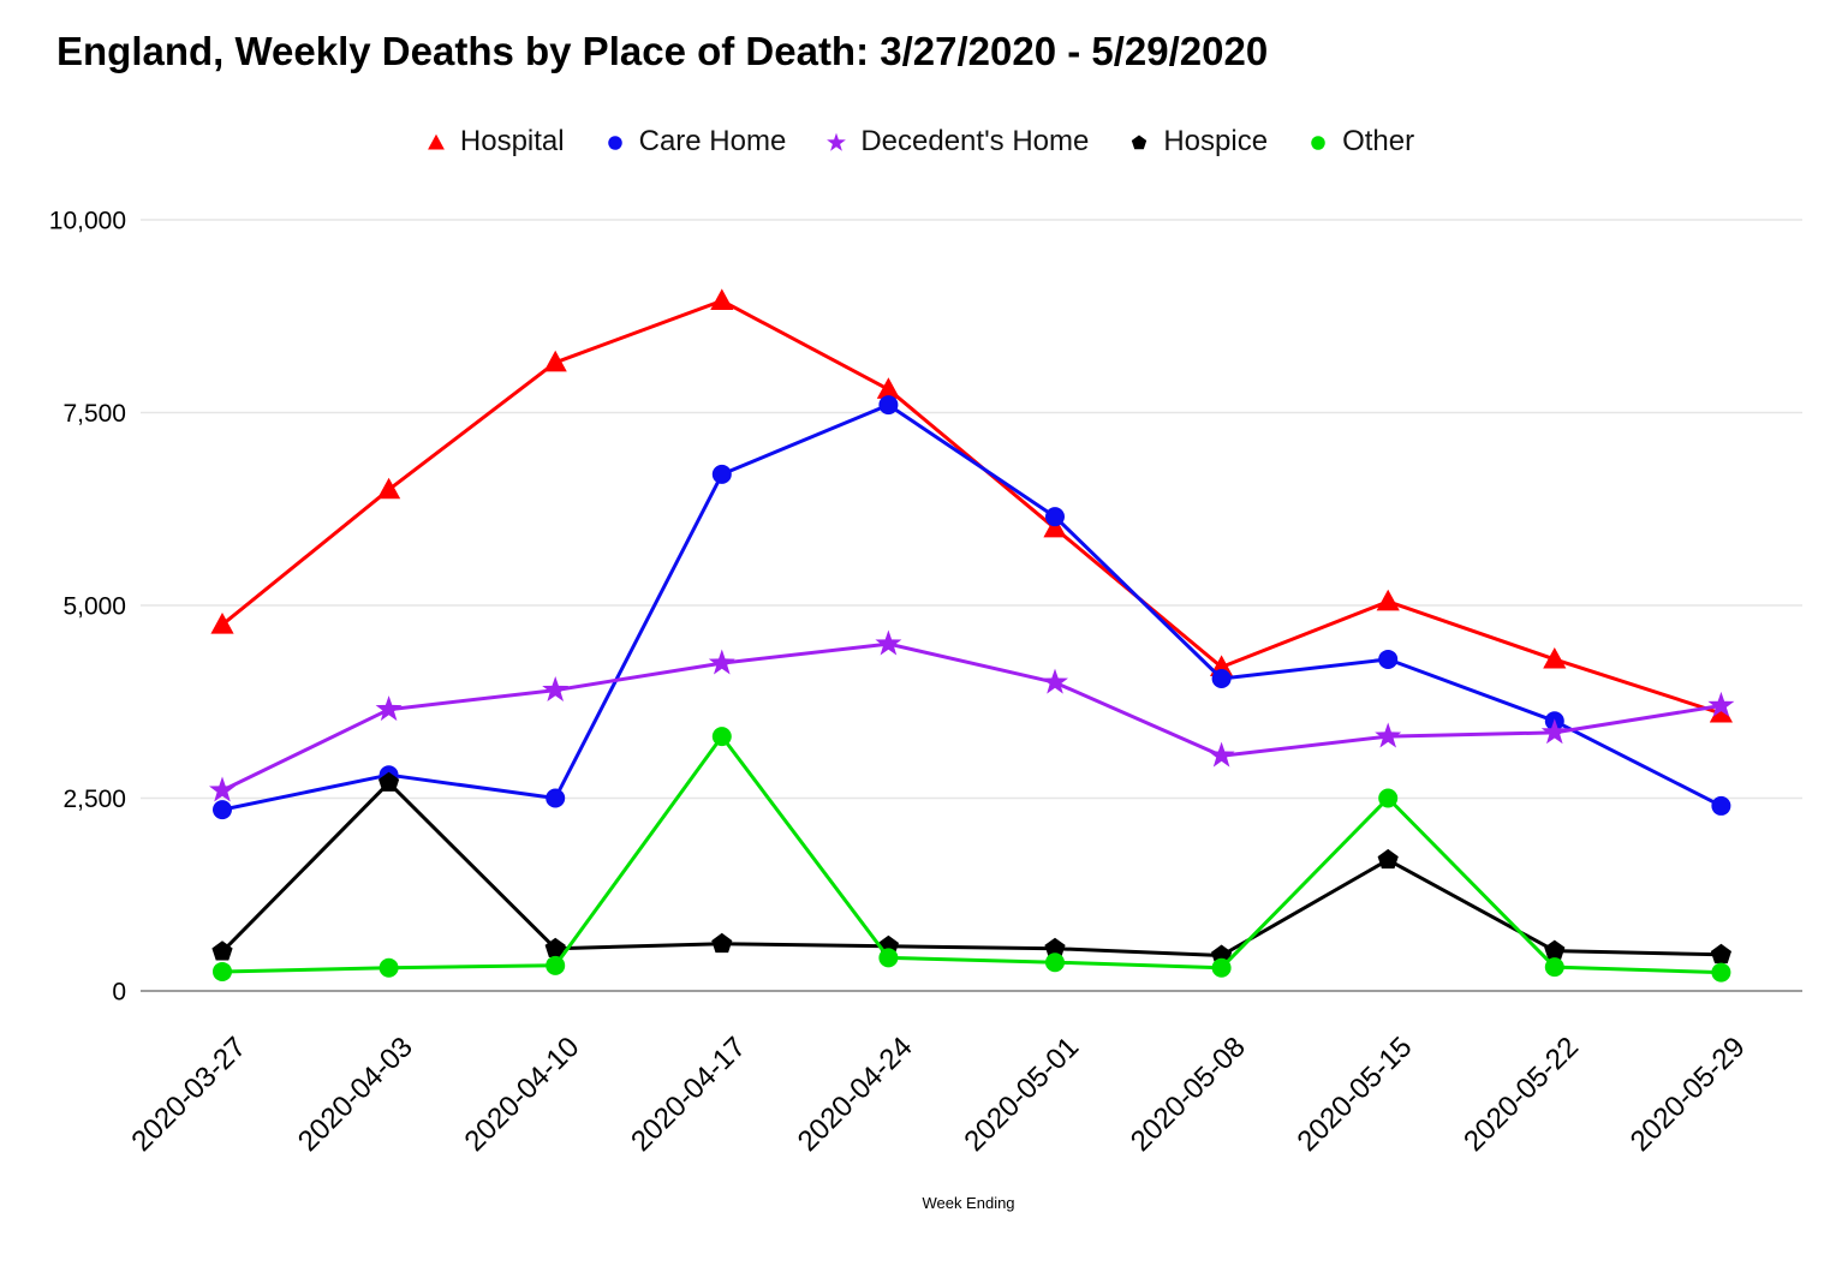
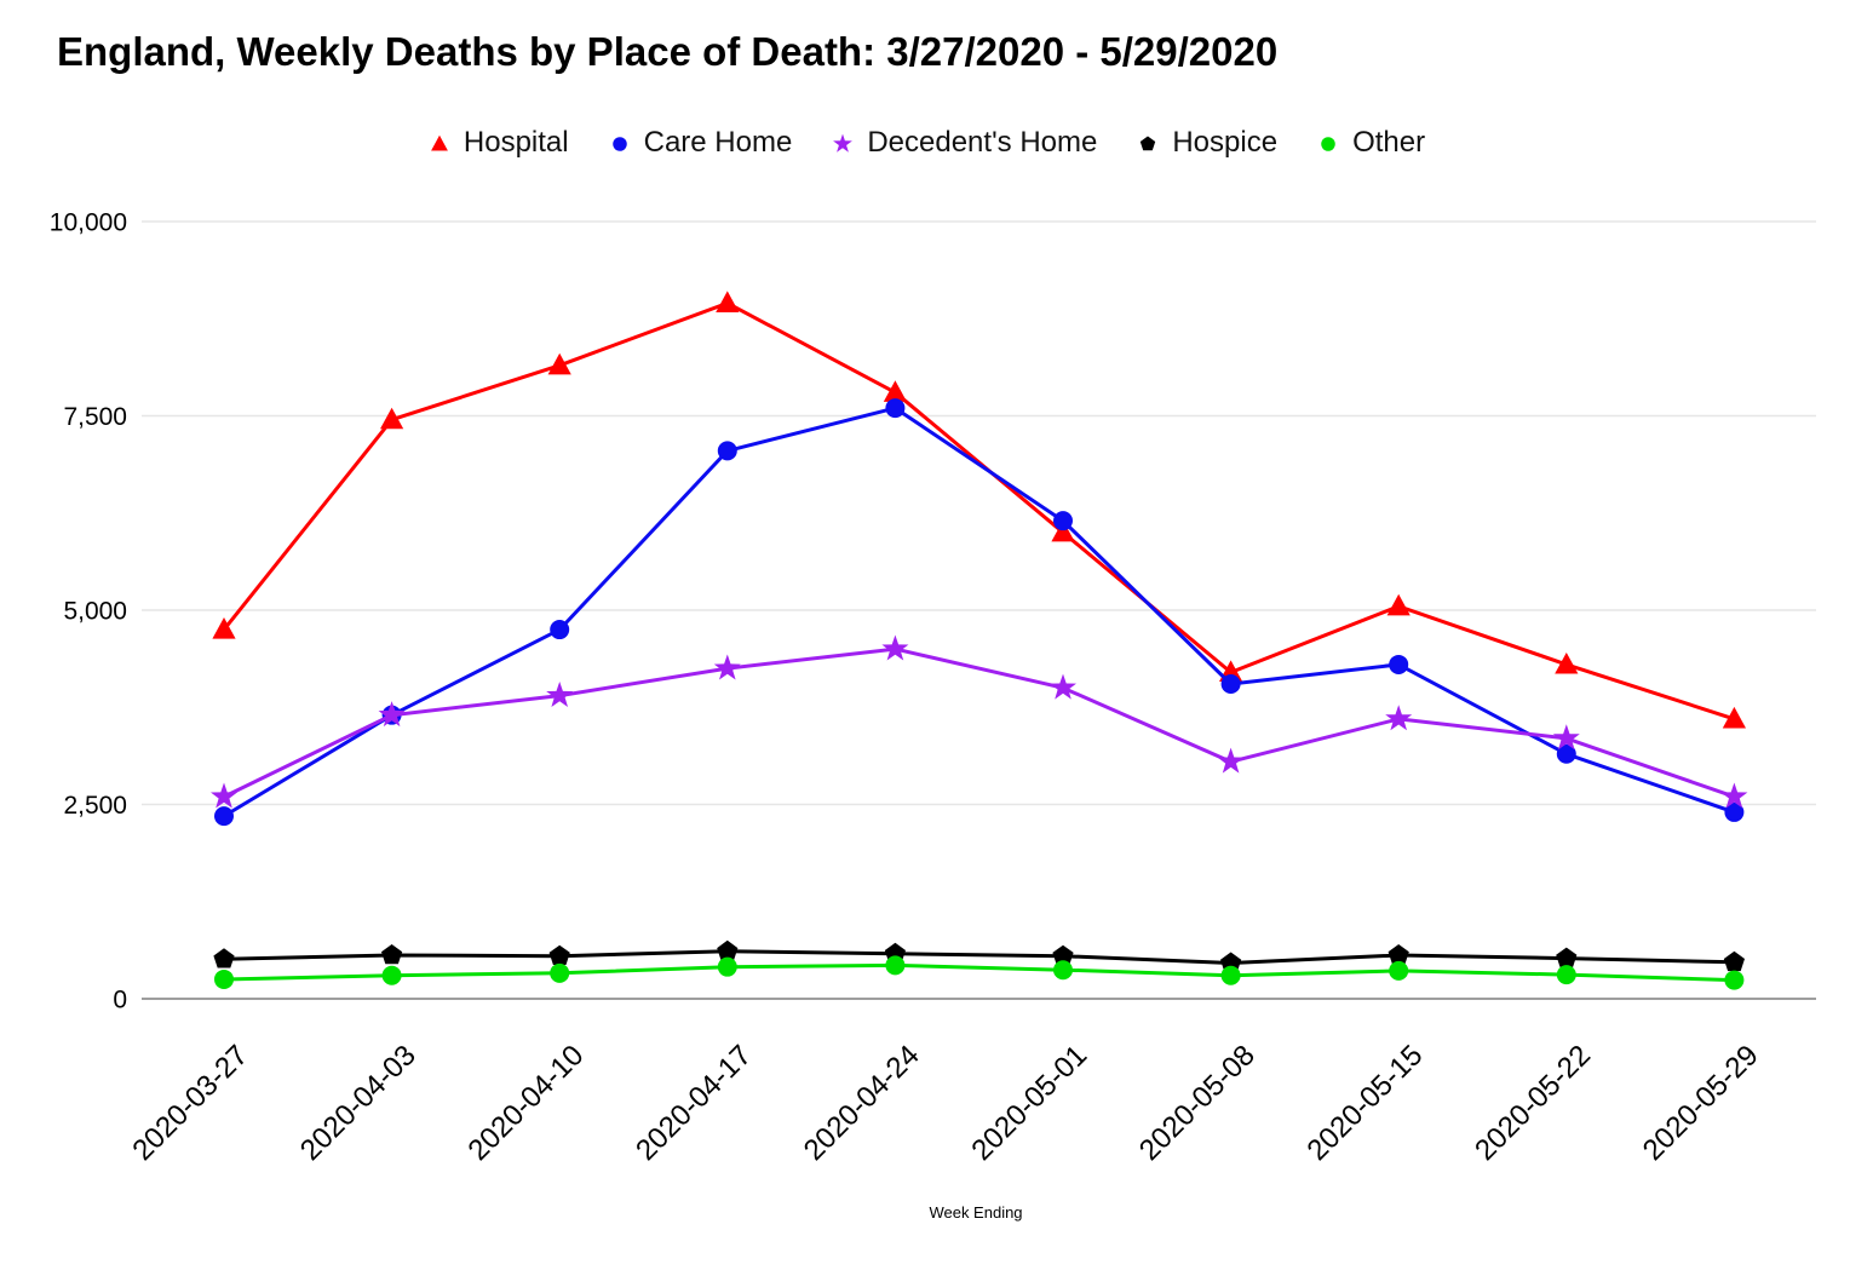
Hospital/2020-04-03: 6500 -> 7400
Care Home/2020-04-03: 2800 -> 3600
Hospice/2020-04-03: 2700 -> 600
Care Home/2020-04-10: 2500 -> 4800
Care Home/2020-04-17: 6700 -> 7000
Other/2020-04-17: 3300 -> 400
Decedent's Home/2020-05-15: 3300 -> 3600
Hospice/2020-05-15: 1700 -> 600
Other/2020-05-15: 2500 -> 400
Care Home/2020-05-22: 3500 -> 3200
Decedent's Home/2020-05-29: 3700 -> 2600
